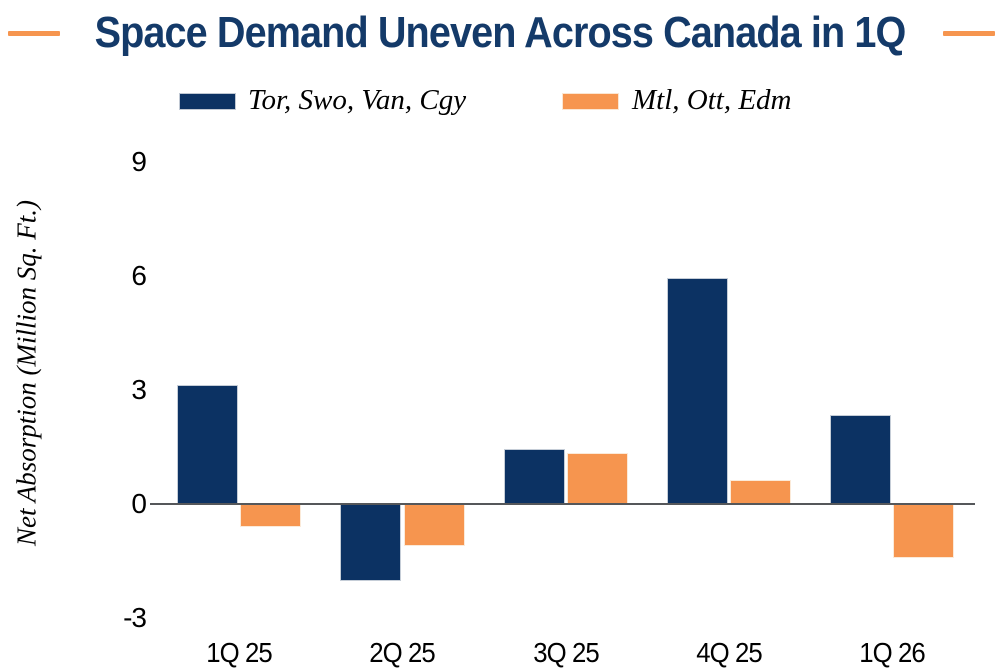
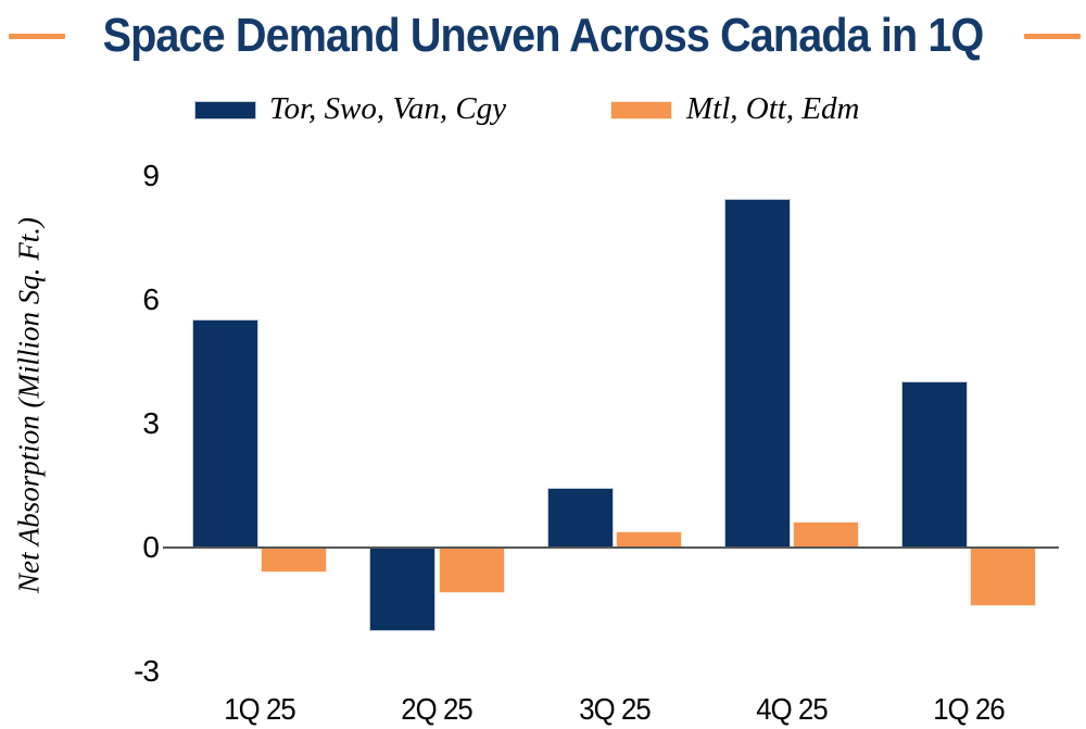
Tor, Swo, Van, Cgy/1Q 25: 3.1 -> 5.5
Mtl, Ott, Edm/3Q 25: 1.3 -> 0.3
Tor, Swo, Van, Cgy/4Q 25: 5.9 -> 8.4
Tor, Swo, Van, Cgy/1Q 26: 2.3 -> 4.0
